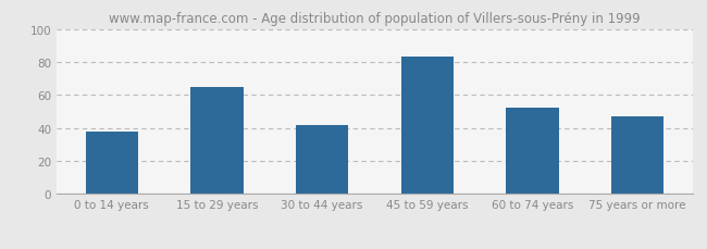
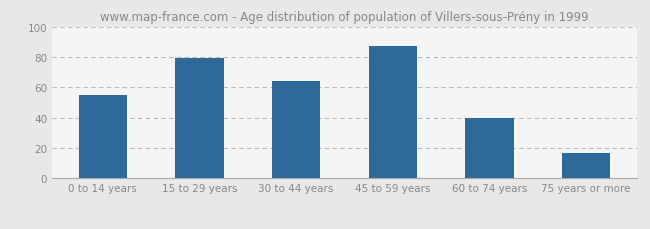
0 to 14 years: 38 -> 55
15 to 29 years: 65 -> 79
30 to 44 years: 42 -> 64
45 to 59 years: 83 -> 87
60 to 74 years: 52 -> 40
75 years or more: 47 -> 17
